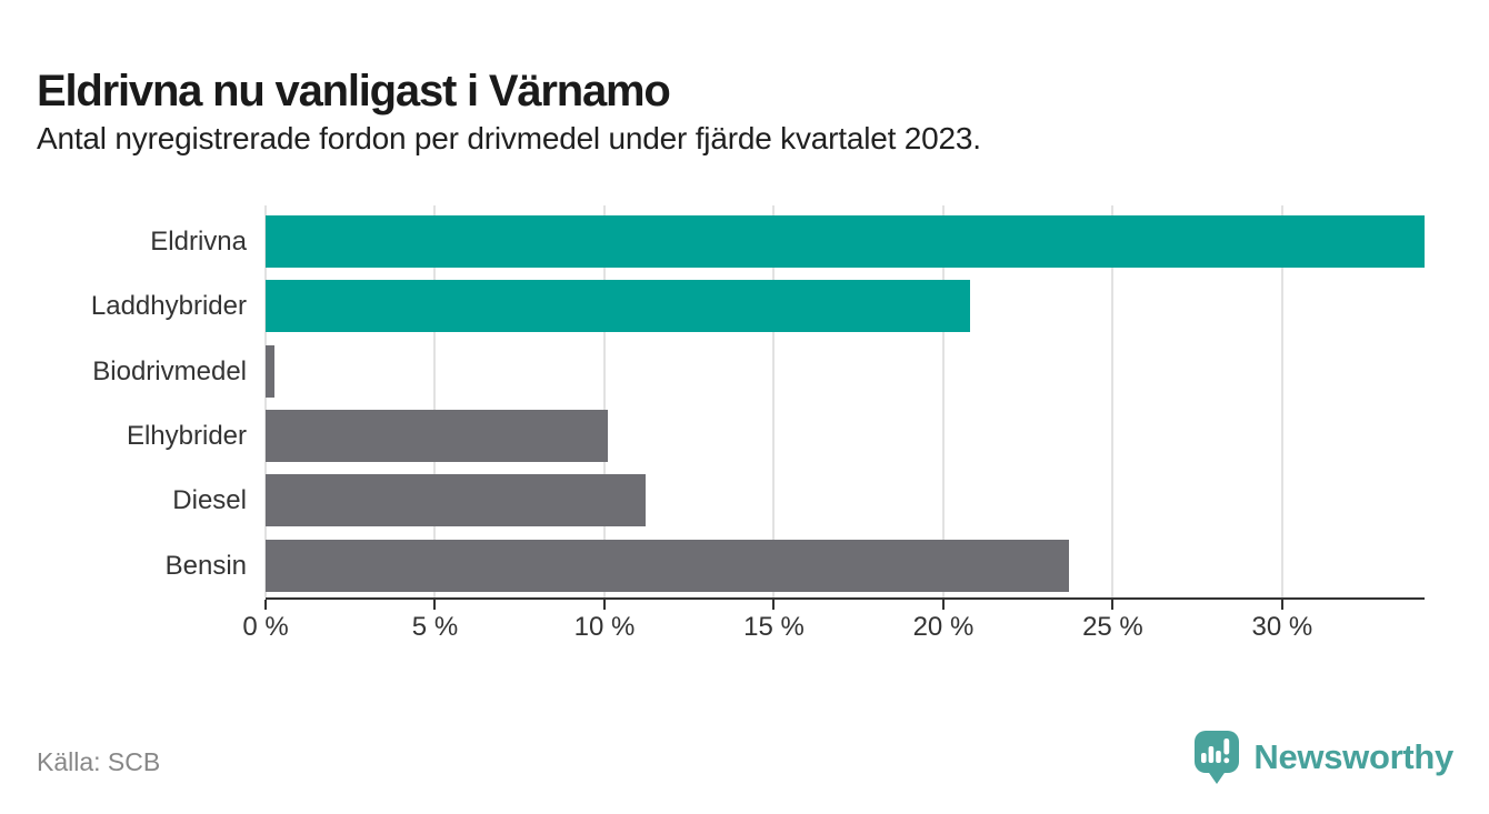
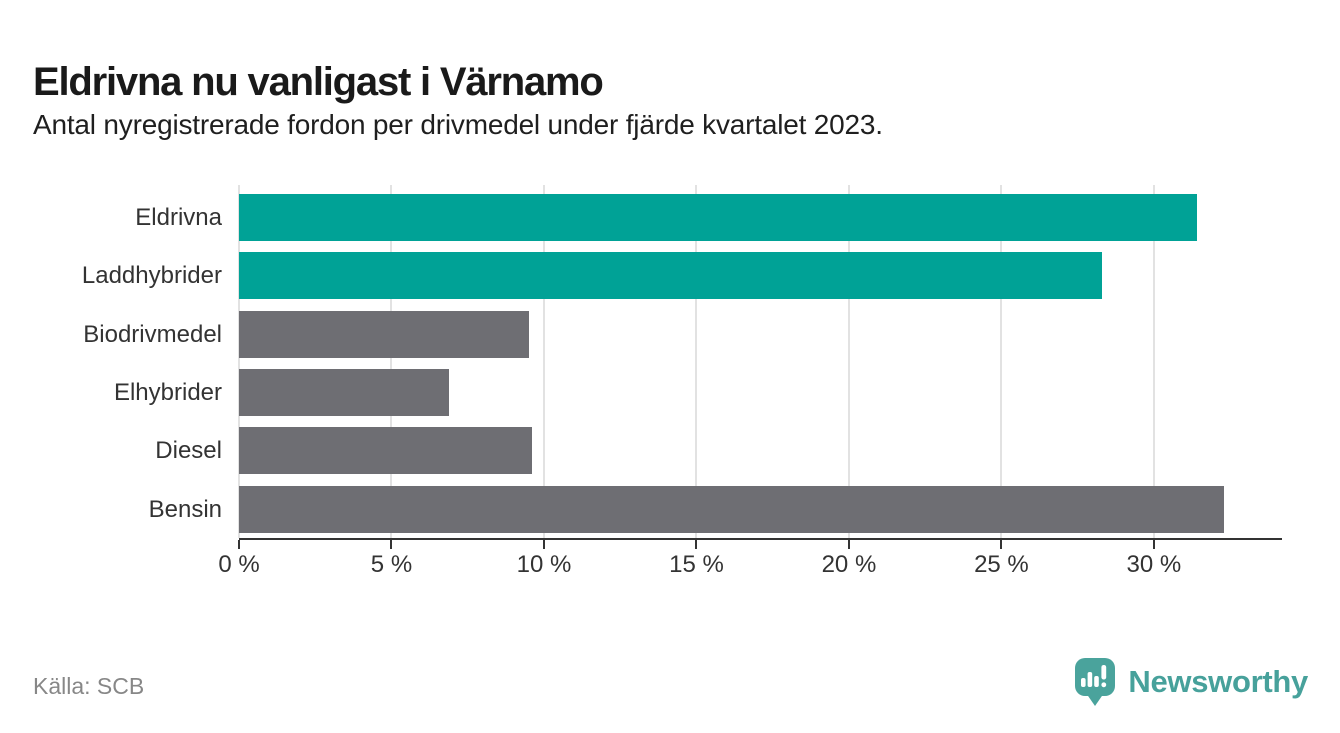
Eldrivna: 34.2% -> 31.4%
Laddhybrider: 20.8% -> 28.3%
Biodrivmedel: 0.2% -> 9.5%
Elhybrider: 10.1% -> 6.9%
Diesel: 11.2% -> 9.6%
Bensin: 23.7% -> 32.3%
